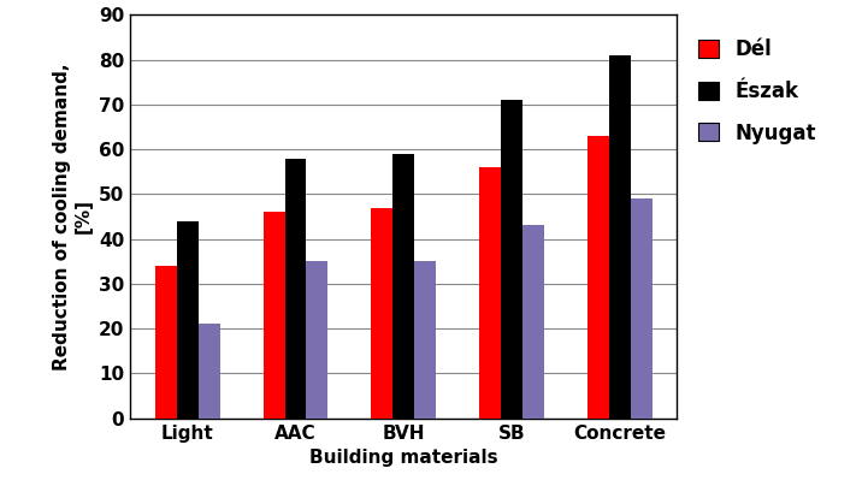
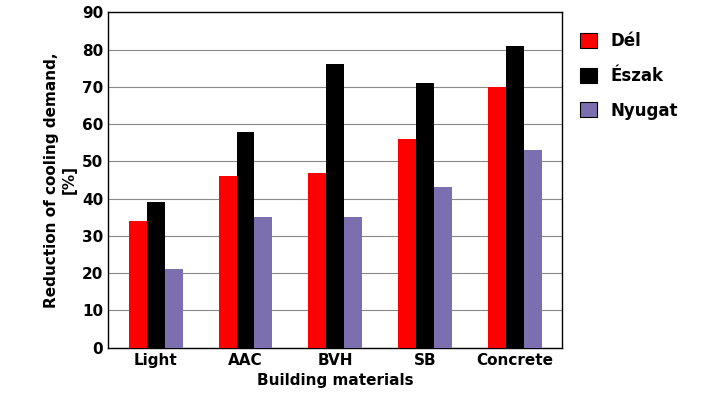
Észak/Light: 44 -> 39
Észak/BVH: 59 -> 76
Dél/Concrete: 63 -> 70
Nyugat/Concrete: 49 -> 53
